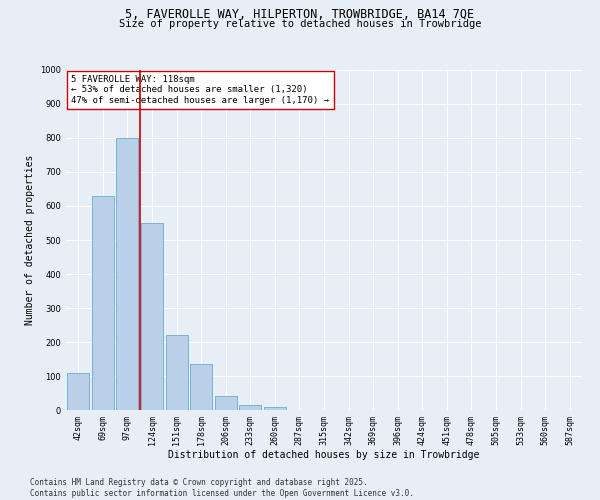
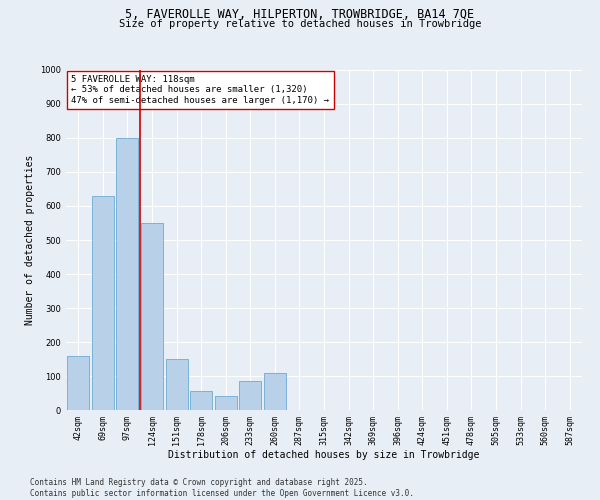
42sqm: 110 -> 160
151sqm: 222 -> 150
178sqm: 135 -> 55
233sqm: 15 -> 85
260sqm: 10 -> 110
